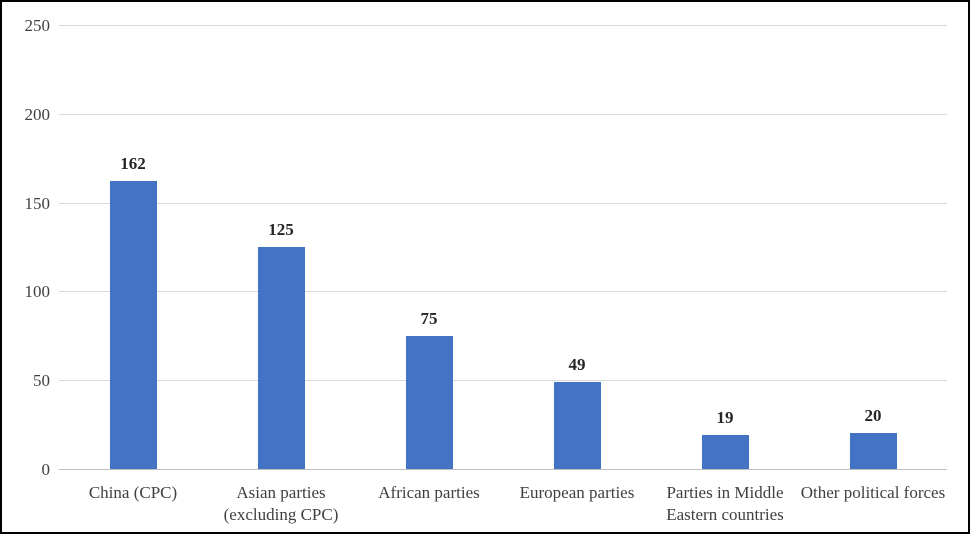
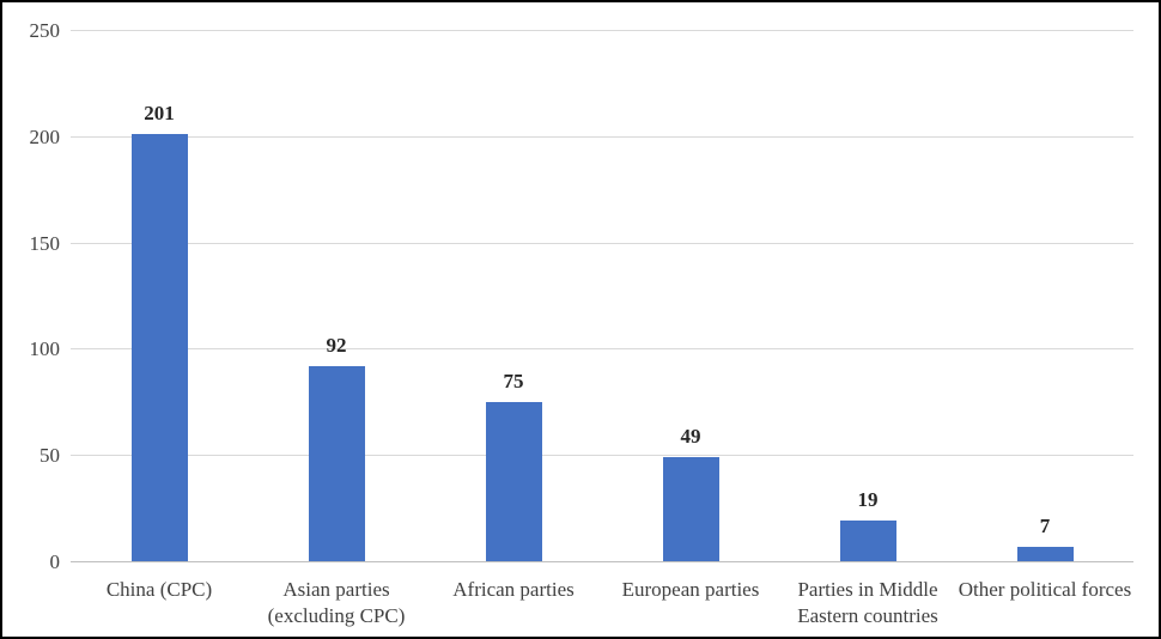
China (CPC): 162 -> 201
Asian parties (excluding CPC): 125 -> 92
Other political forces: 20 -> 7
